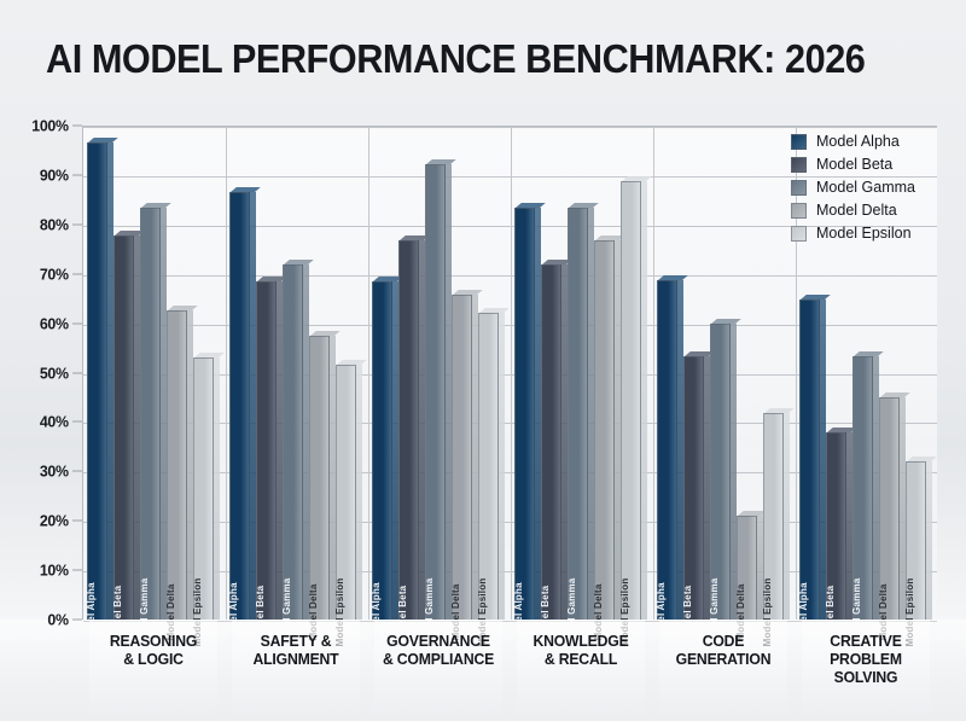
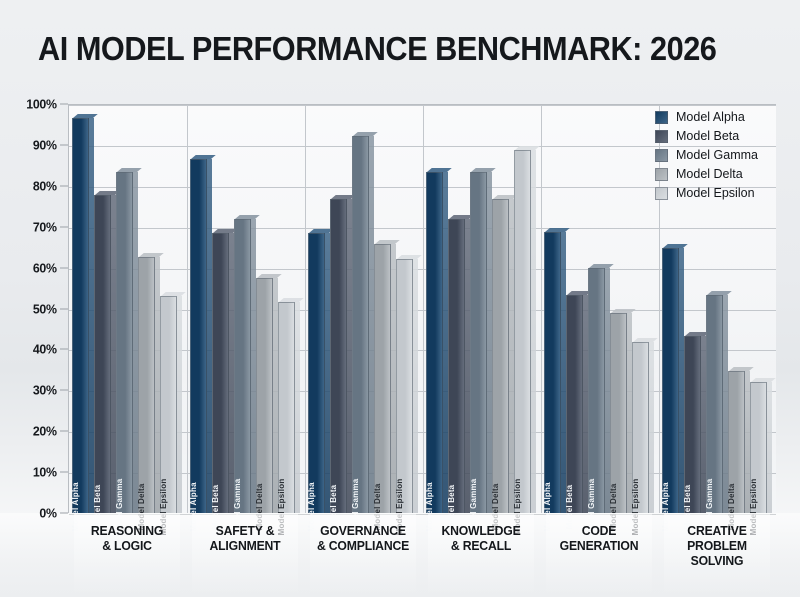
Model Delta/CODE GENERATION: 21% -> 49%
Model Beta/CREATIVE PROBLEM SOLVING: 38% -> 43%
Model Delta/CREATIVE PROBLEM SOLVING: 45% -> 35%
